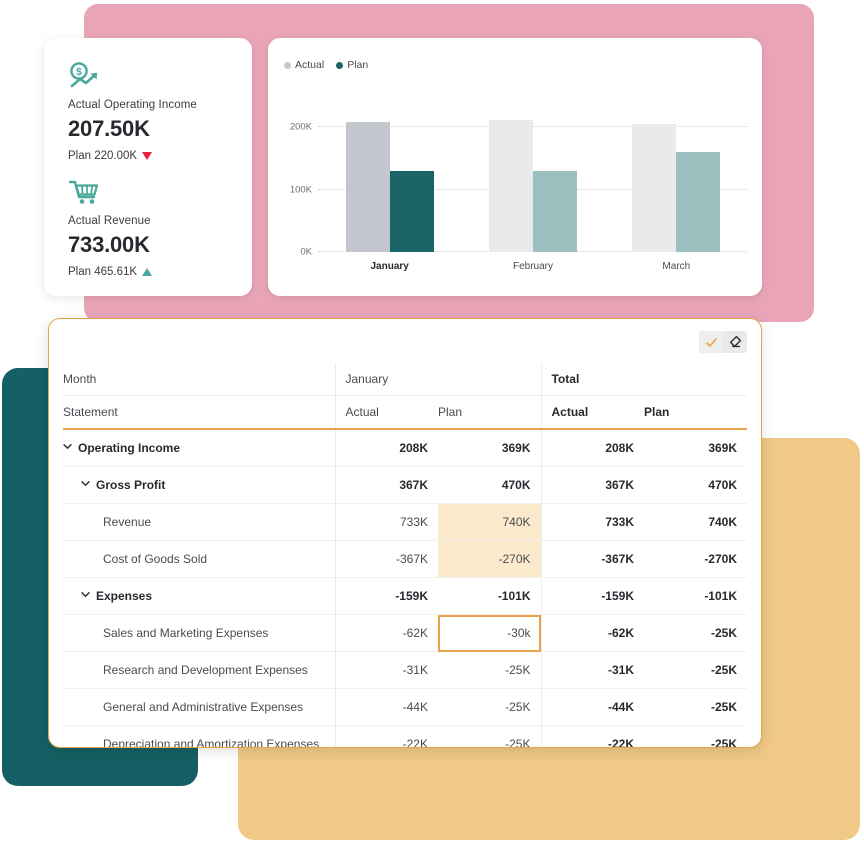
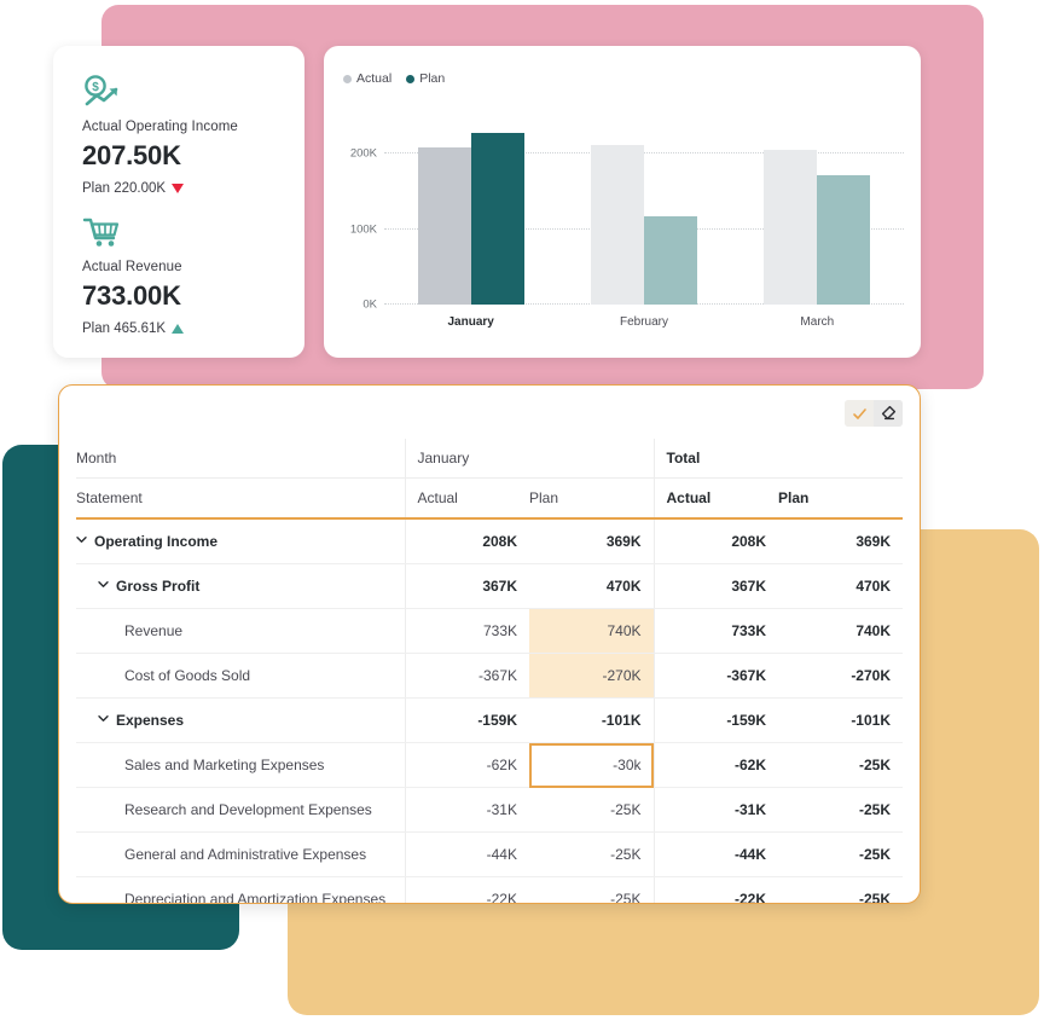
Plan/January: 130K -> 230K
Plan/February: 130K -> 120K
Plan/March: 160K -> 170K
